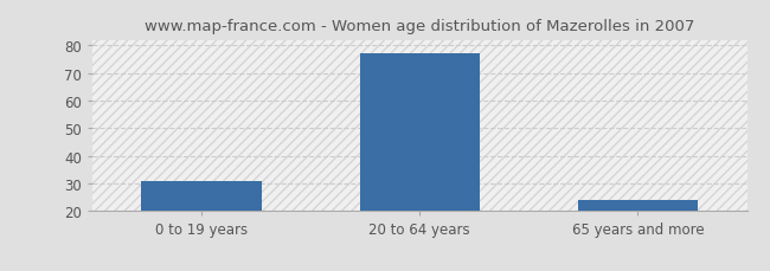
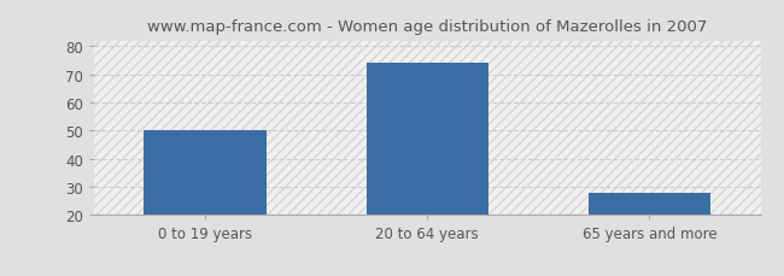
0 to 19 years: 31 -> 50
20 to 64 years: 77 -> 74
65 years and more: 24 -> 28
